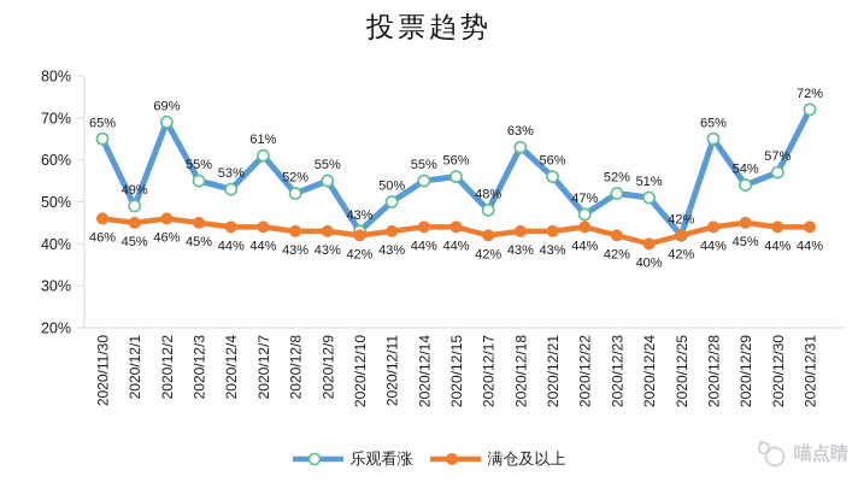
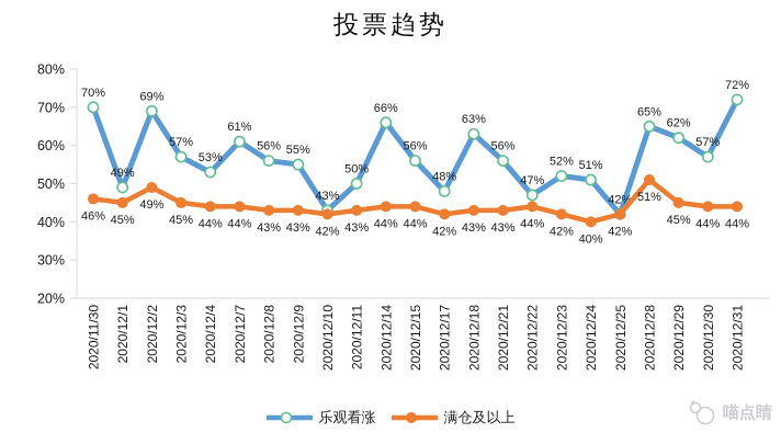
乐观看涨/2020/11/30: 65% -> 70%
满仓及以上/2020/12/2: 46% -> 49%
乐观看涨/2020/12/3: 55% -> 57%
乐观看涨/2020/12/8: 52% -> 56%
乐观看涨/2020/12/14: 55% -> 66%
满仓及以上/2020/12/28: 44% -> 51%
乐观看涨/2020/12/29: 54% -> 62%
